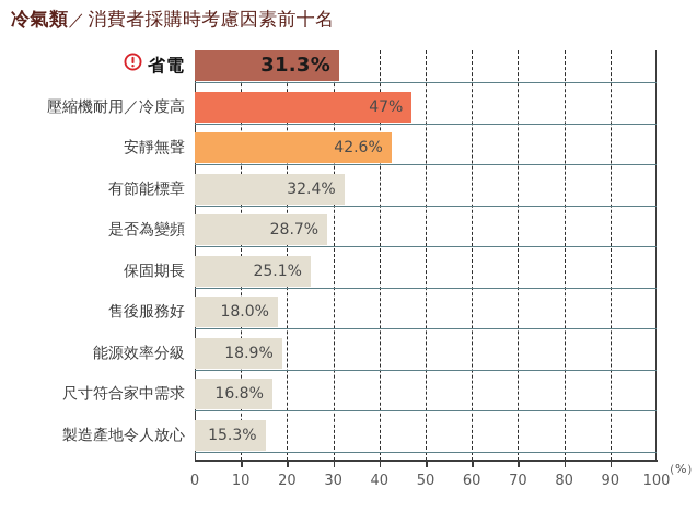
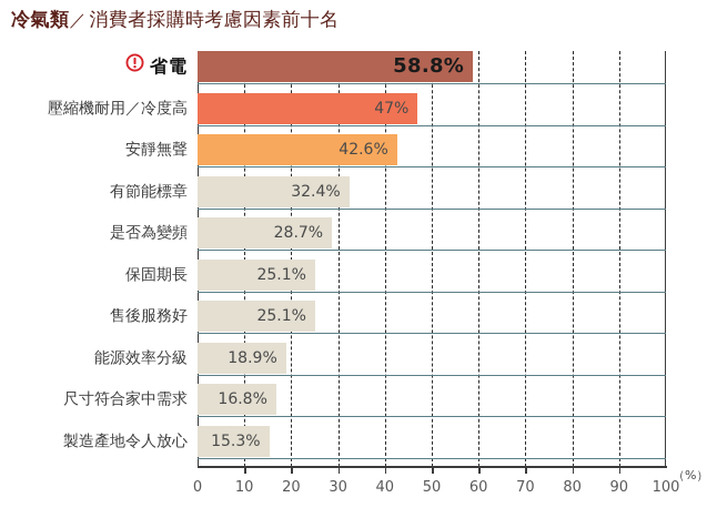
省電: 31.3% -> 58.8%
售後服務好: 18.0% -> 25.1%
